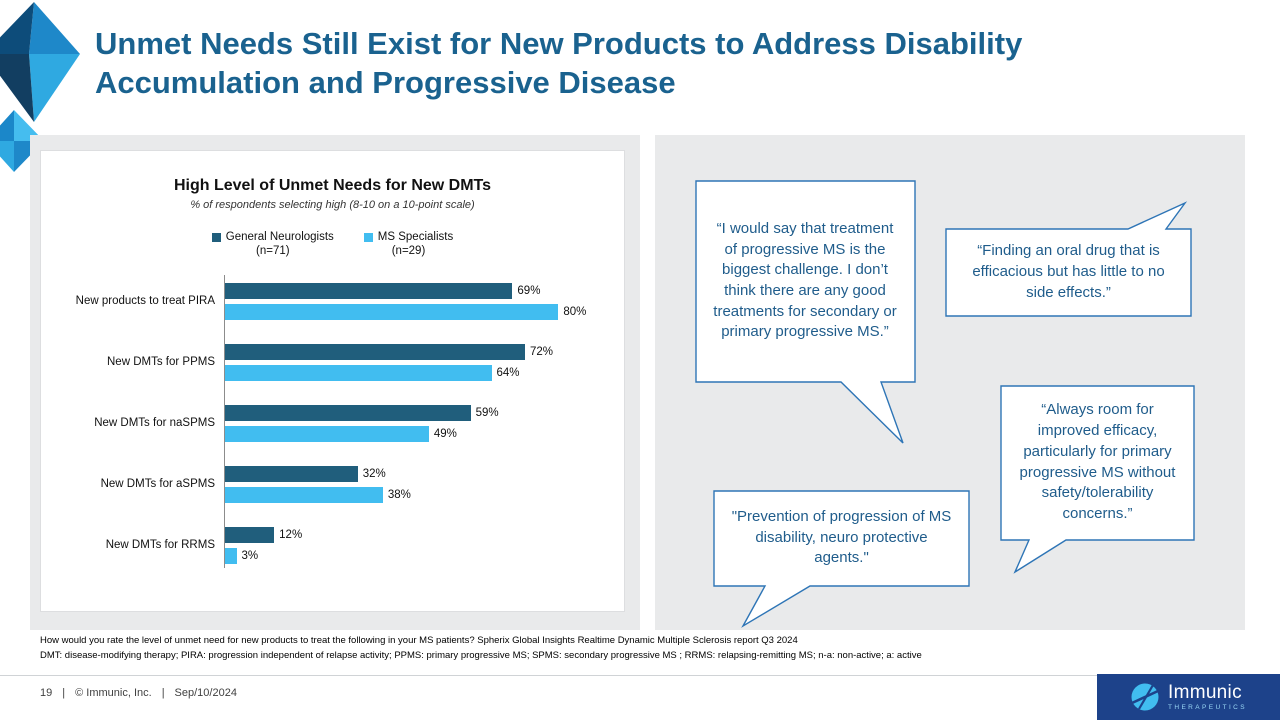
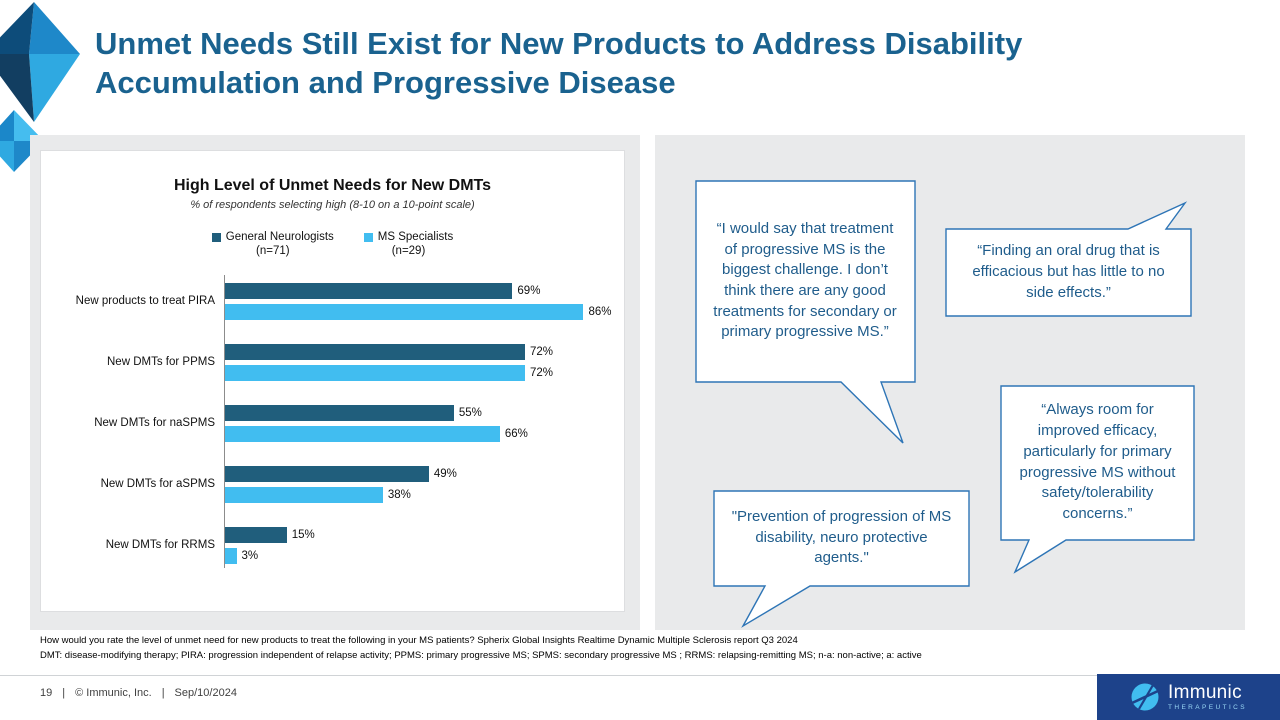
MS Specialists/New products to treat PIRA: 80% -> 86%
MS Specialists/New DMTs for PPMS: 64% -> 72%
General Neurologists/New DMTs for naSPMS: 59% -> 55%
MS Specialists/New DMTs for naSPMS: 49% -> 66%
General Neurologists/New DMTs for aSPMS: 32% -> 49%
General Neurologists/New DMTs for RRMS: 12% -> 15%
